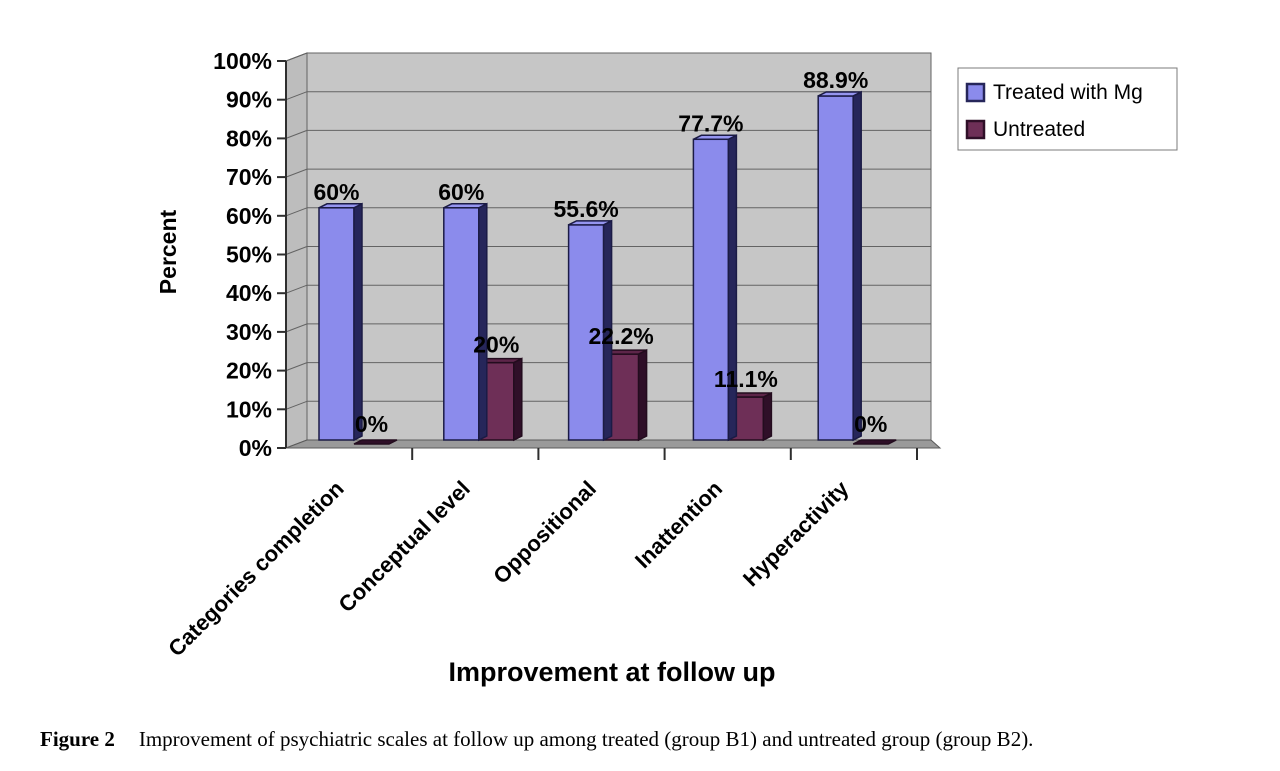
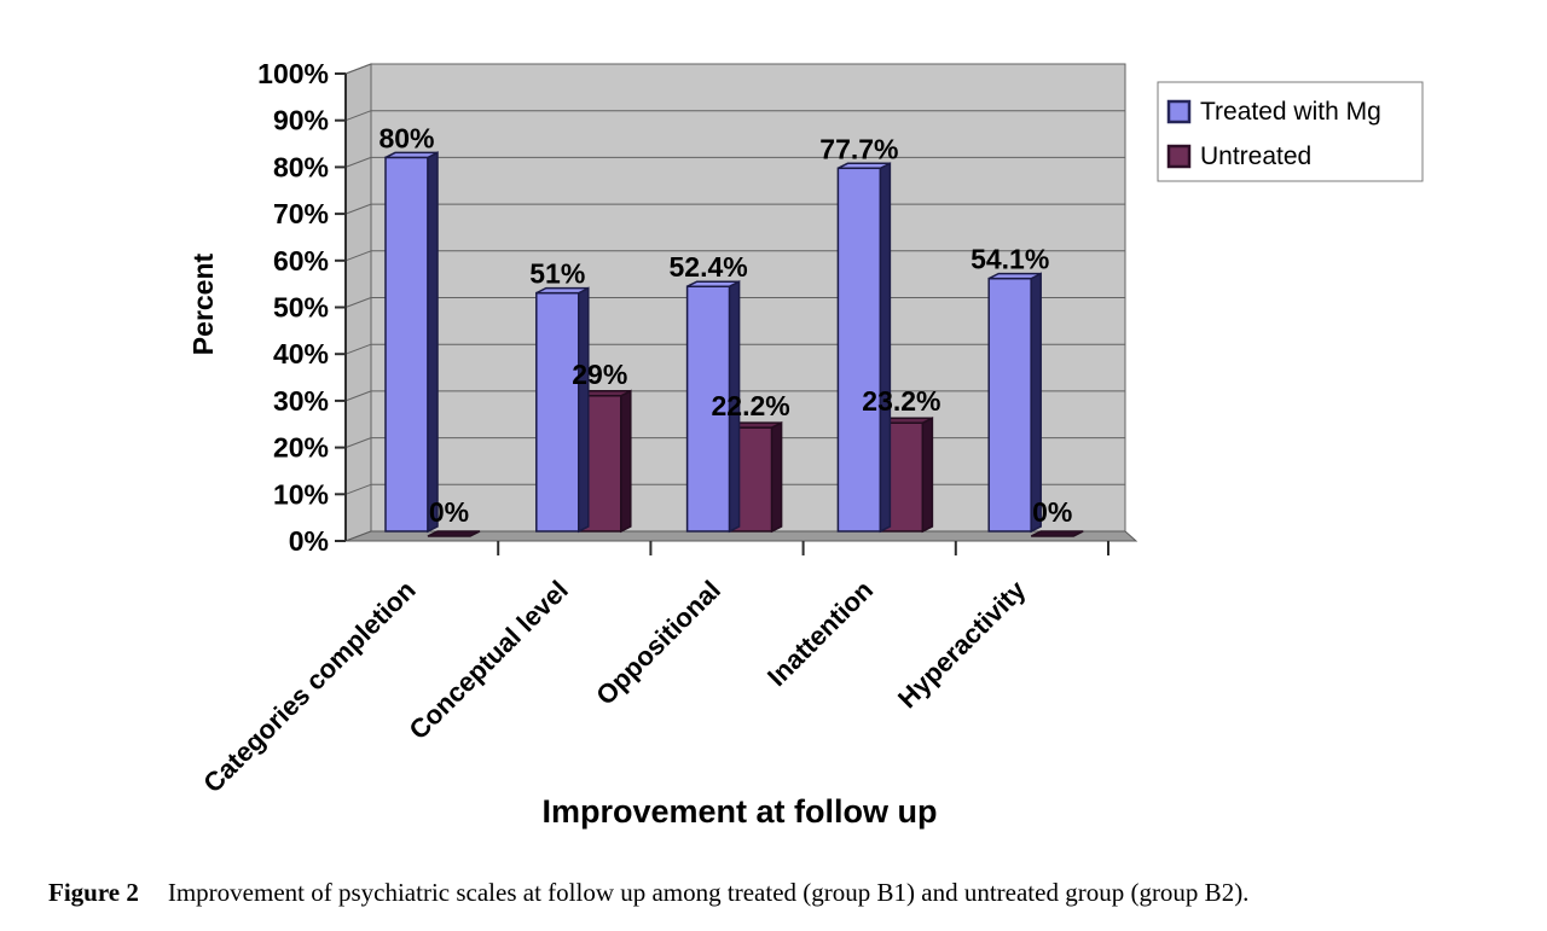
Treated with Mg/Categories completion: 60% -> 80%
Treated with Mg/Conceptual level: 60% -> 51%
Untreated/Conceptual level: 20% -> 29%
Treated with Mg/Oppositional: 55.6% -> 52.4%
Untreated/Inattention: 11.1% -> 23.2%
Treated with Mg/Hyperactivity: 88.9% -> 54.1%
